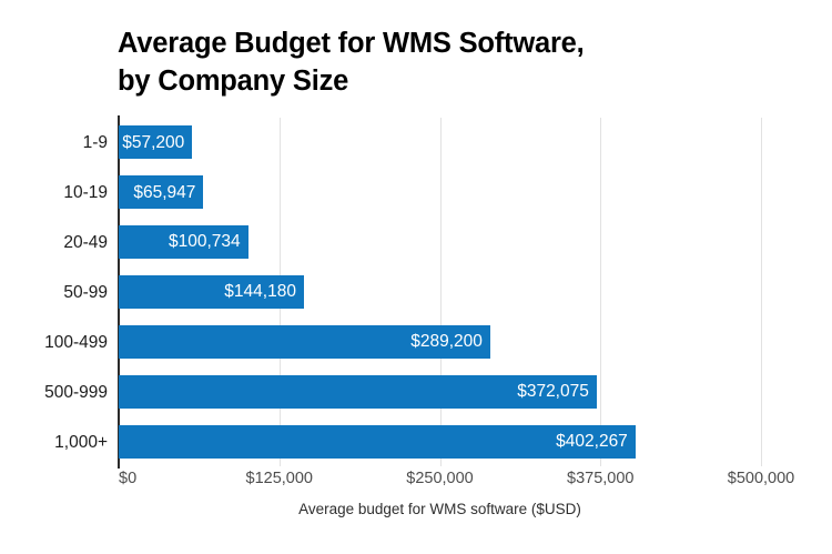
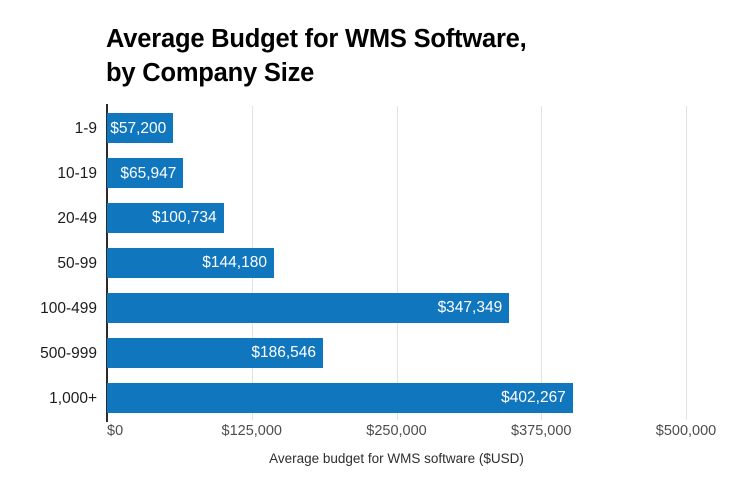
100-499: $289,200 -> $347,349
500-999: $372,075 -> $186,546
